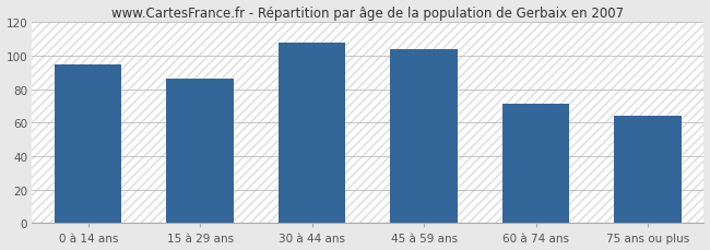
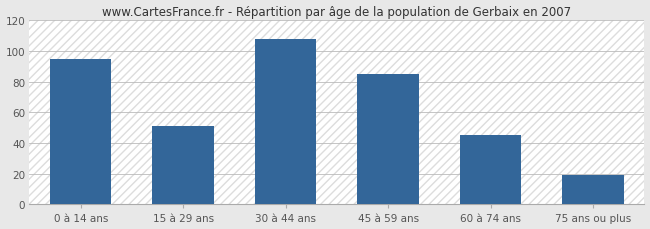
15 à 29 ans: 86 -> 51
45 à 59 ans: 104 -> 85
60 à 74 ans: 71 -> 45
75 ans ou plus: 64 -> 19
